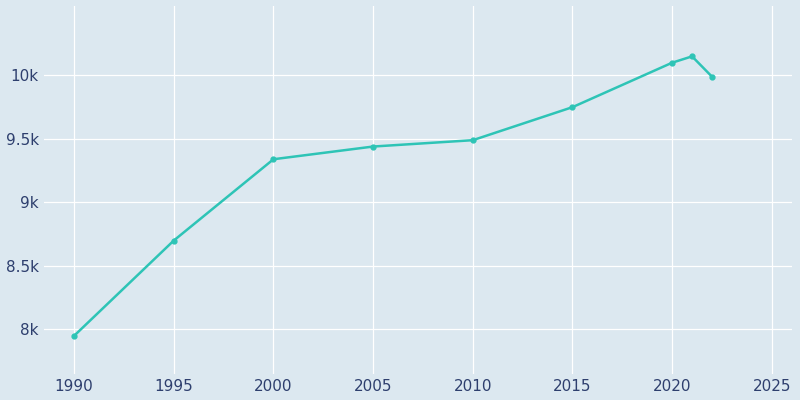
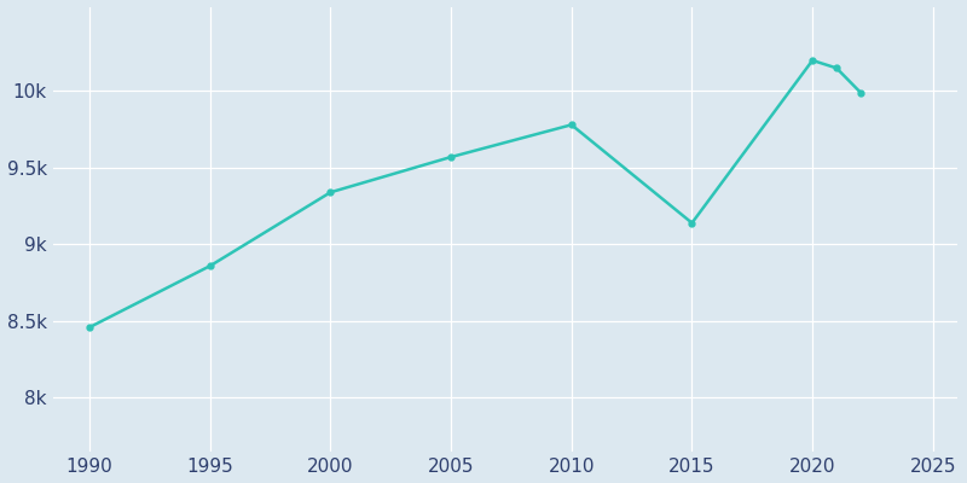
1990: 7.95k -> 8.46k
1995: 8.70k -> 8.86k
2005: 9.44k -> 9.57k
2010: 9.49k -> 9.78k
2015: 9.75k -> 9.14k
2020: 10.10k -> 10.20k
